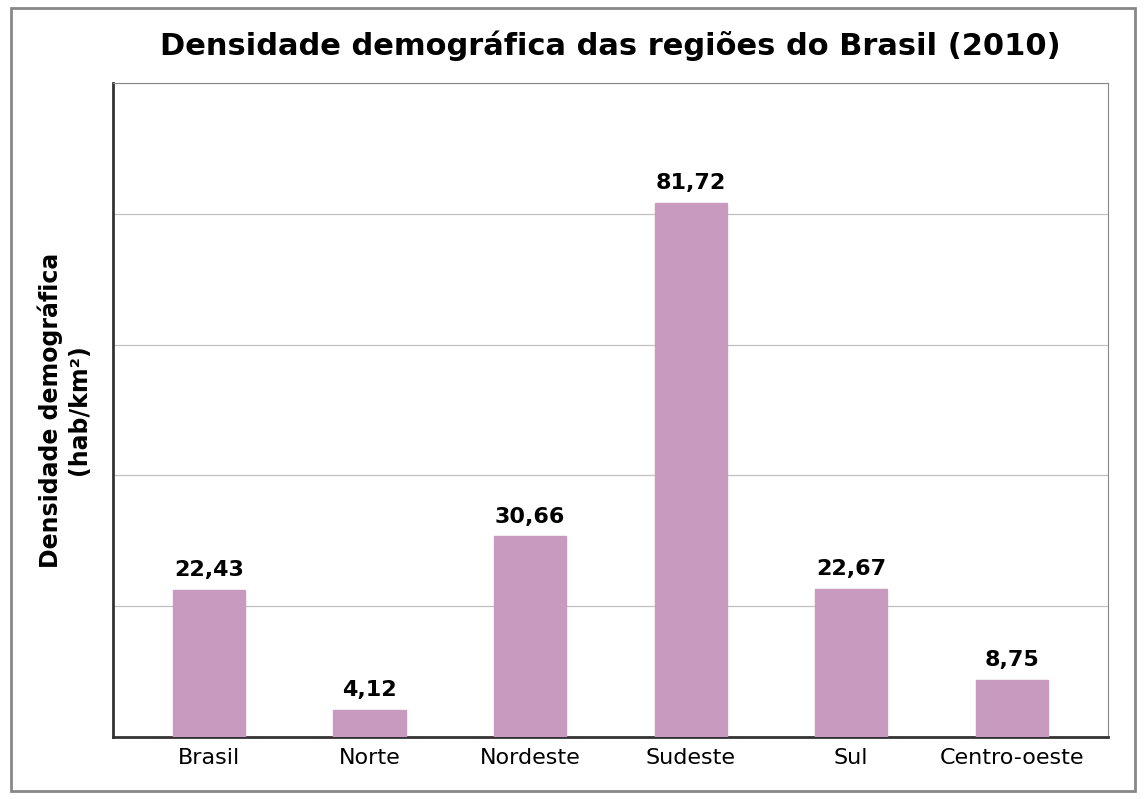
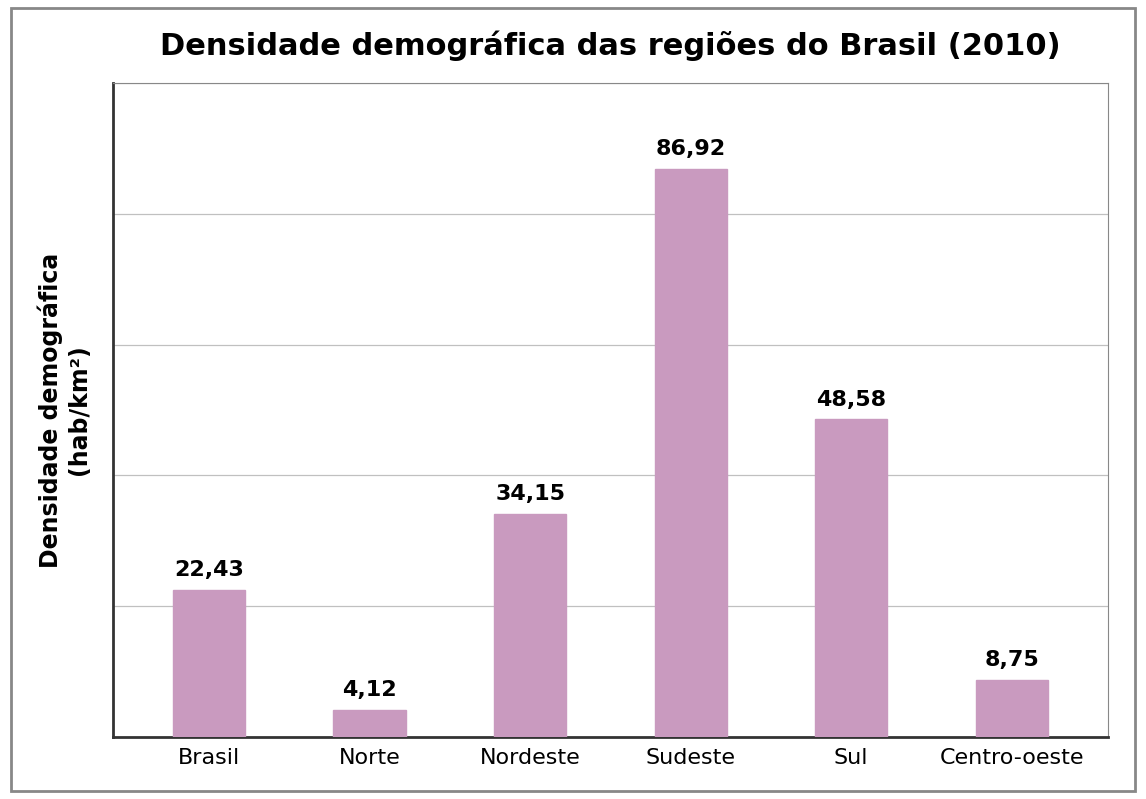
Nordeste: 30,66 -> 34,15
Sudeste: 81,72 -> 86,92
Sul: 22,67 -> 48,58
